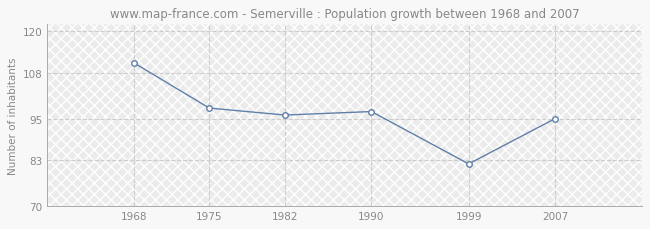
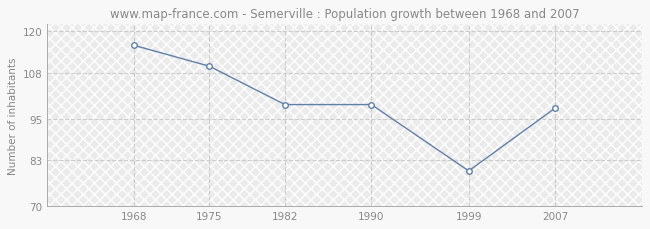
1968: 111 -> 116
1975: 98 -> 110
1982: 96 -> 99
1990: 97 -> 99
1999: 82 -> 80
2007: 95 -> 98
